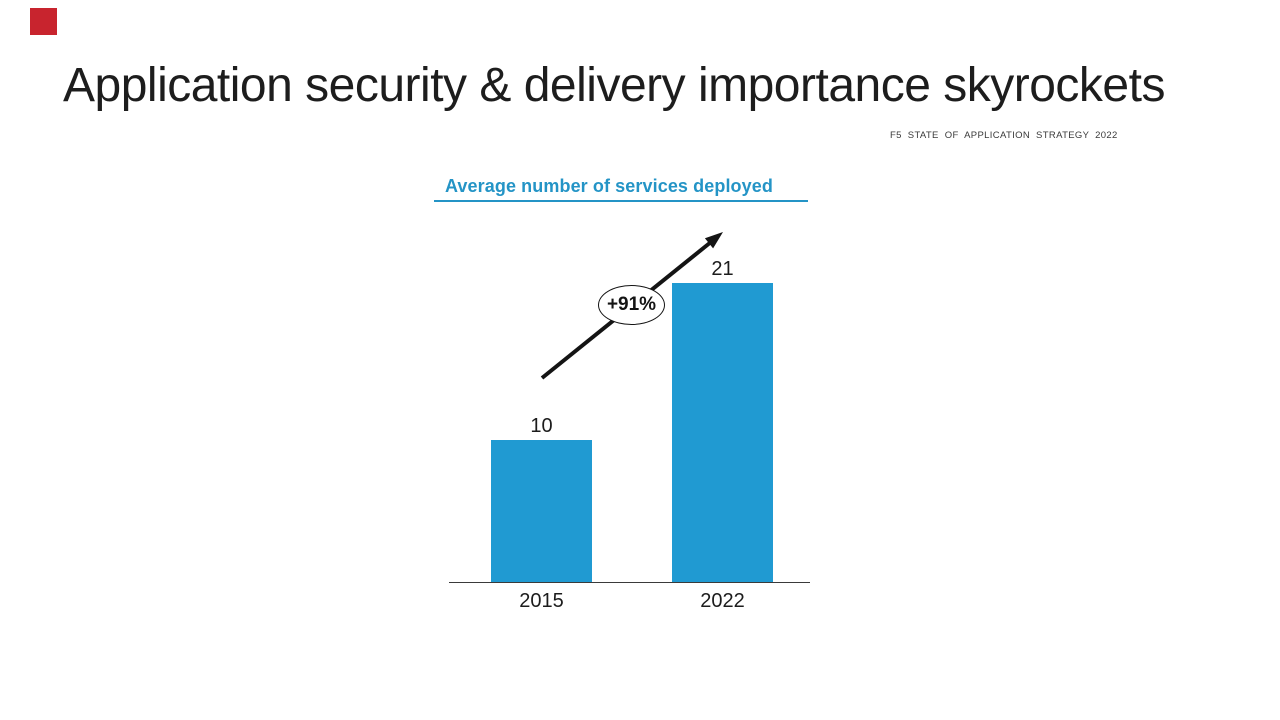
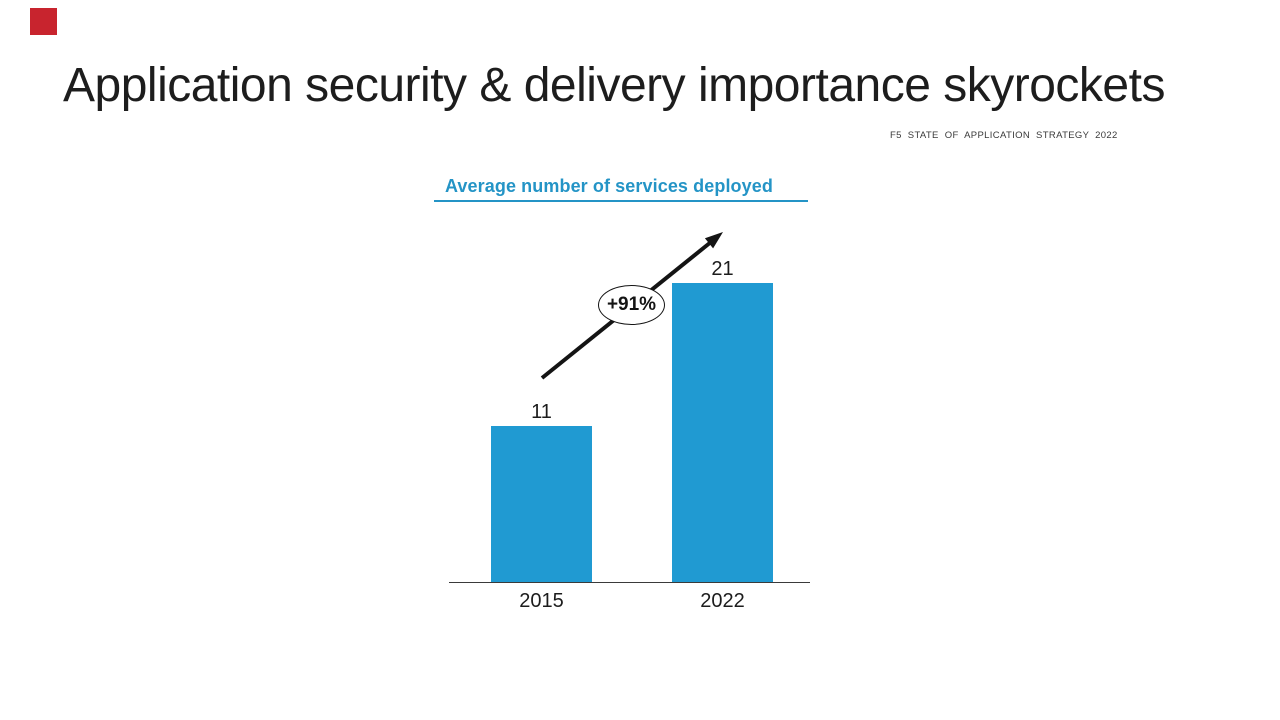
2015: 10 -> 11
